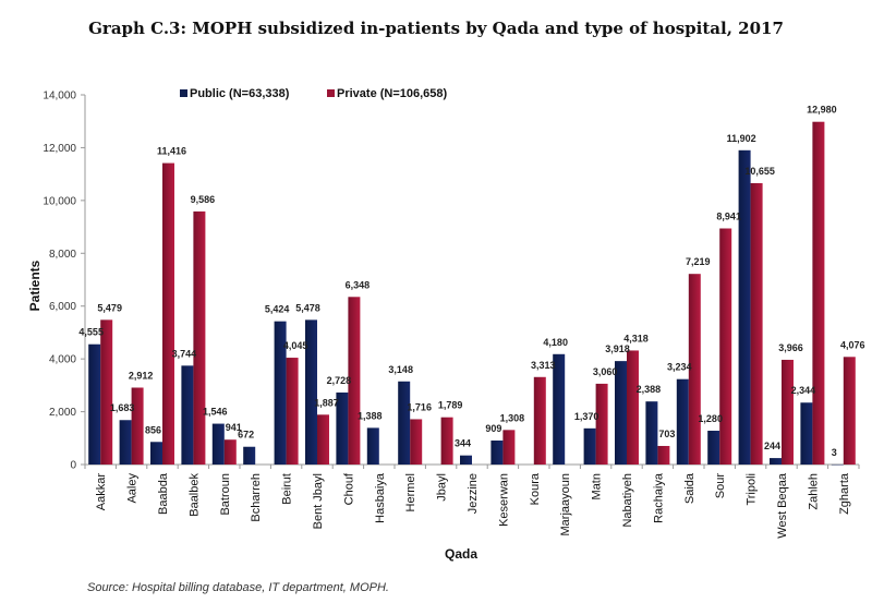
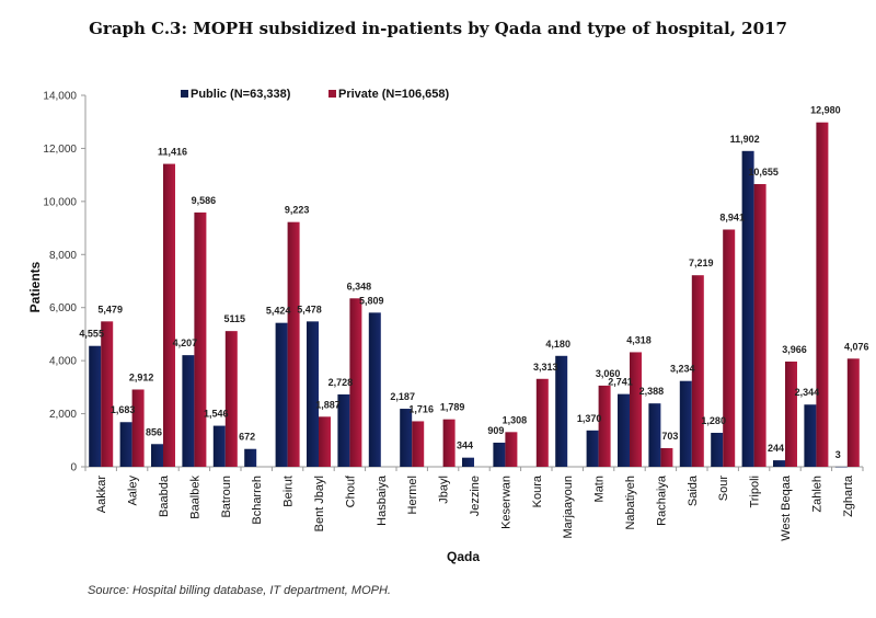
Public (N=63,338)/Baalbek: 3,744 -> 4,207
Private (N=106,658)/Batroun: 941 -> 5115
Private (N=106,658)/Beirut: 4,045 -> 9,223
Public (N=63,338)/Hasbaiya: 1,388 -> 5,809
Public (N=63,338)/Hermel: 3,148 -> 2,187
Public (N=63,338)/Nabatiyeh: 3,918 -> 2,741
